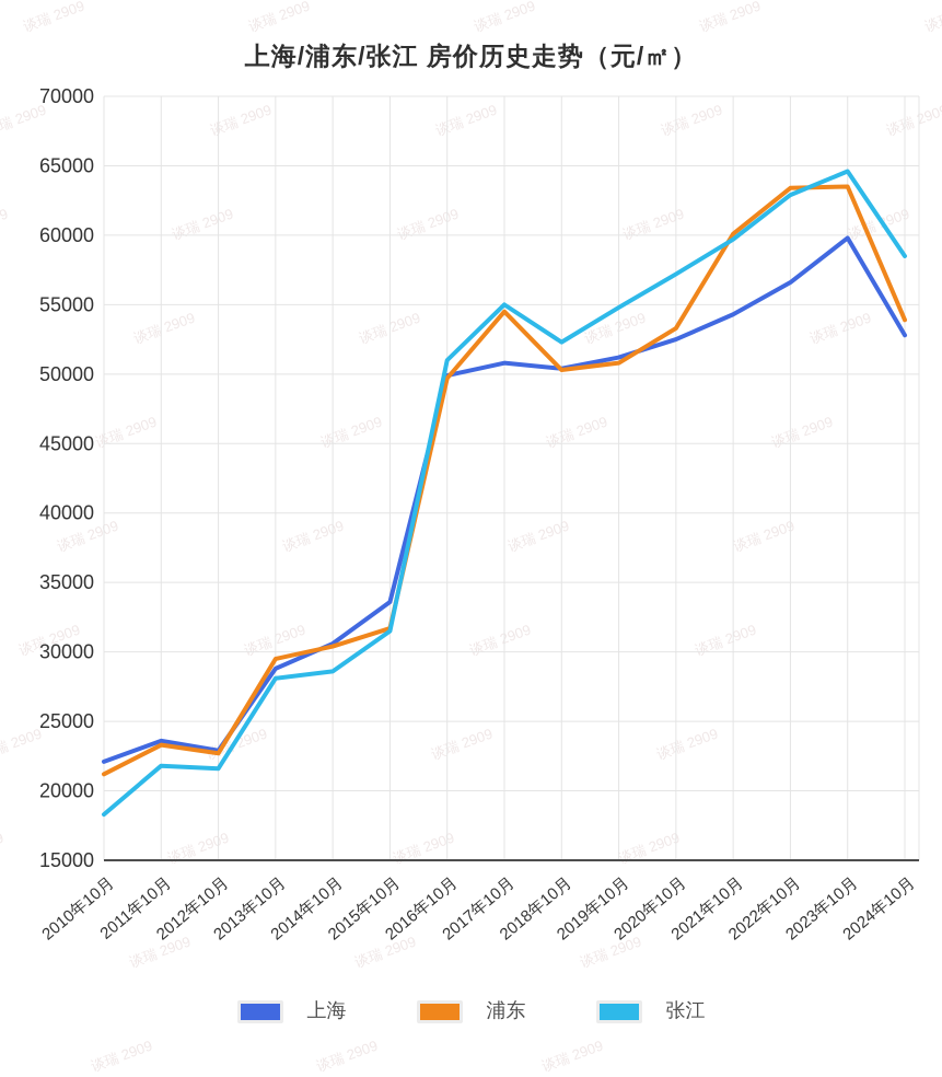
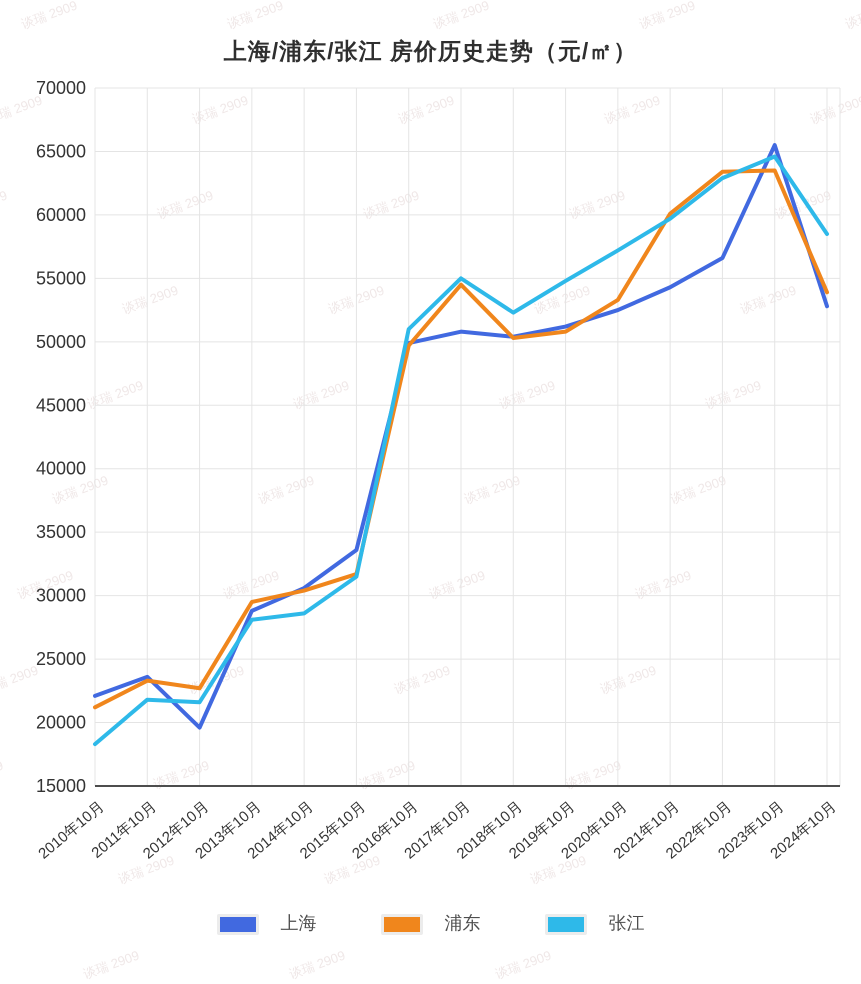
上海/2012年10月: 22900 -> 19600
上海/2023年10月: 59800 -> 65500
